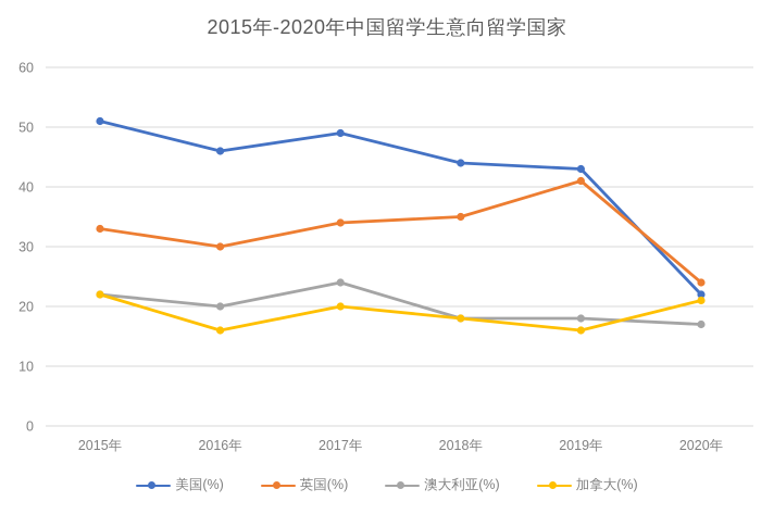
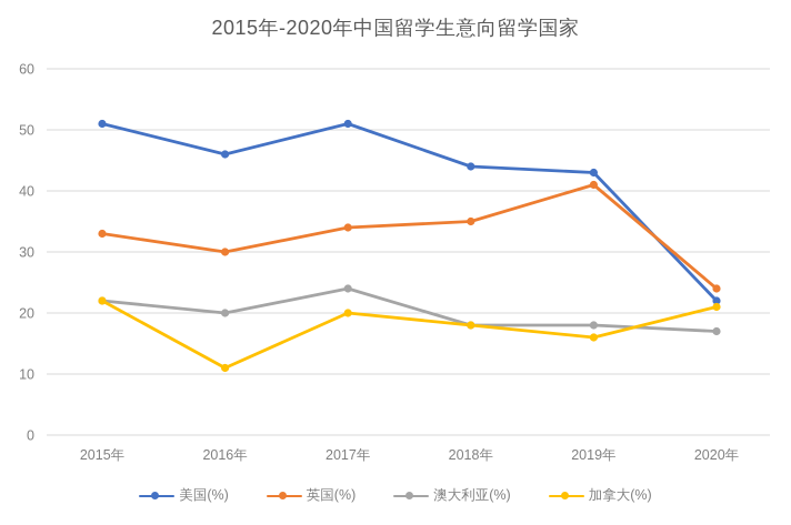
加拿大(%)/2016年: 16 -> 11
美国(%)/2017年: 49 -> 51
